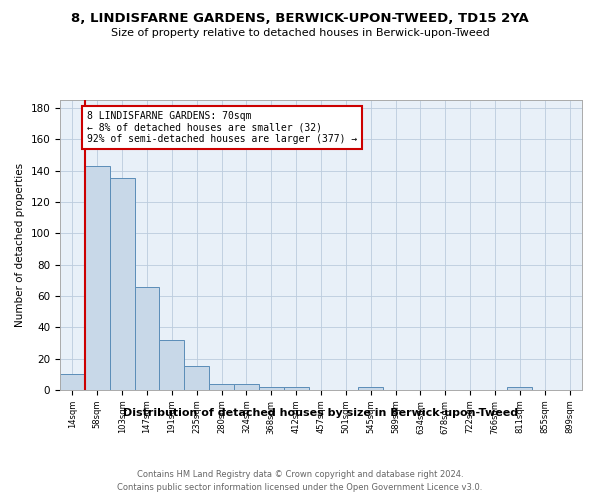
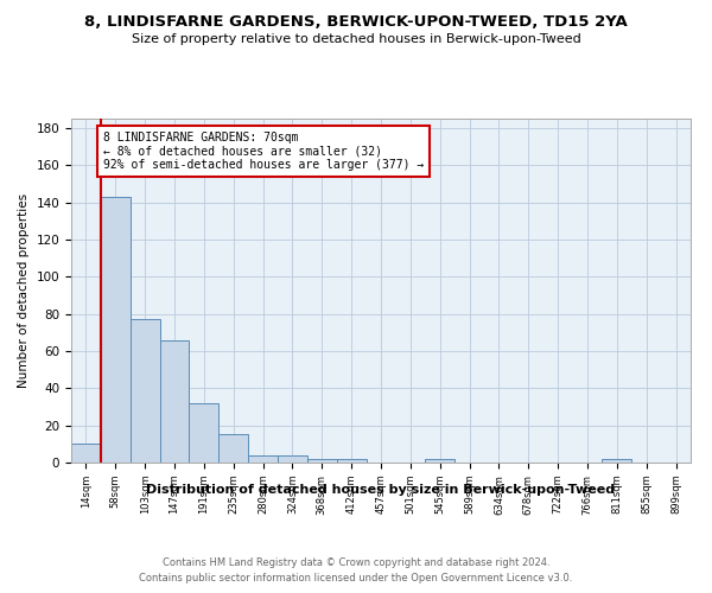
103sqm: 135 -> 77
